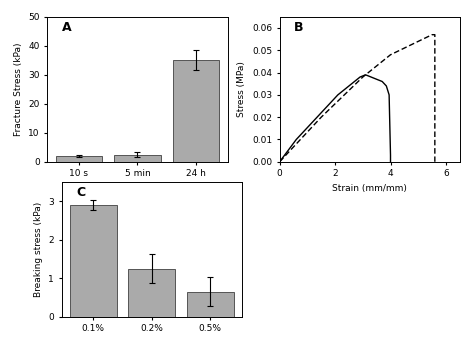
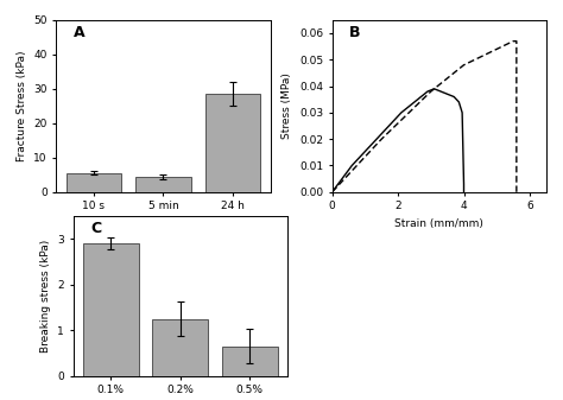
10 s: 2.0 -> 5.5
5 min: 2.5 -> 4.5
24 h: 35.0 -> 28.5
